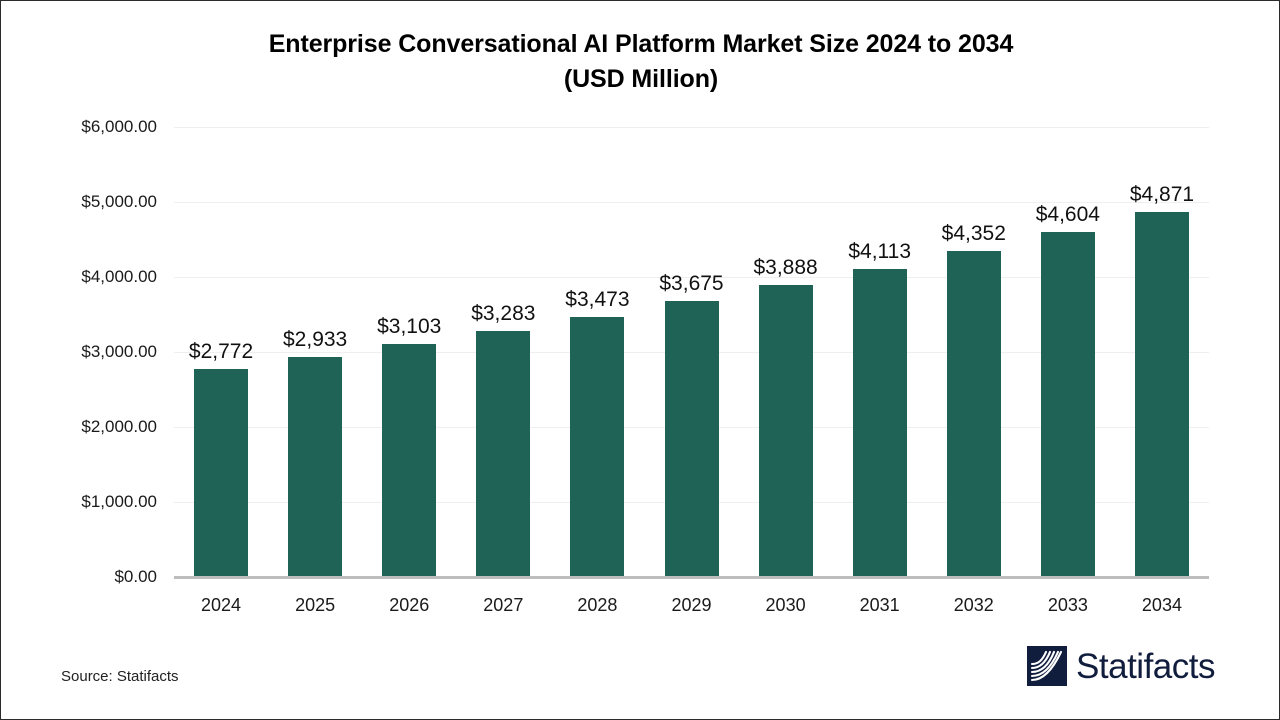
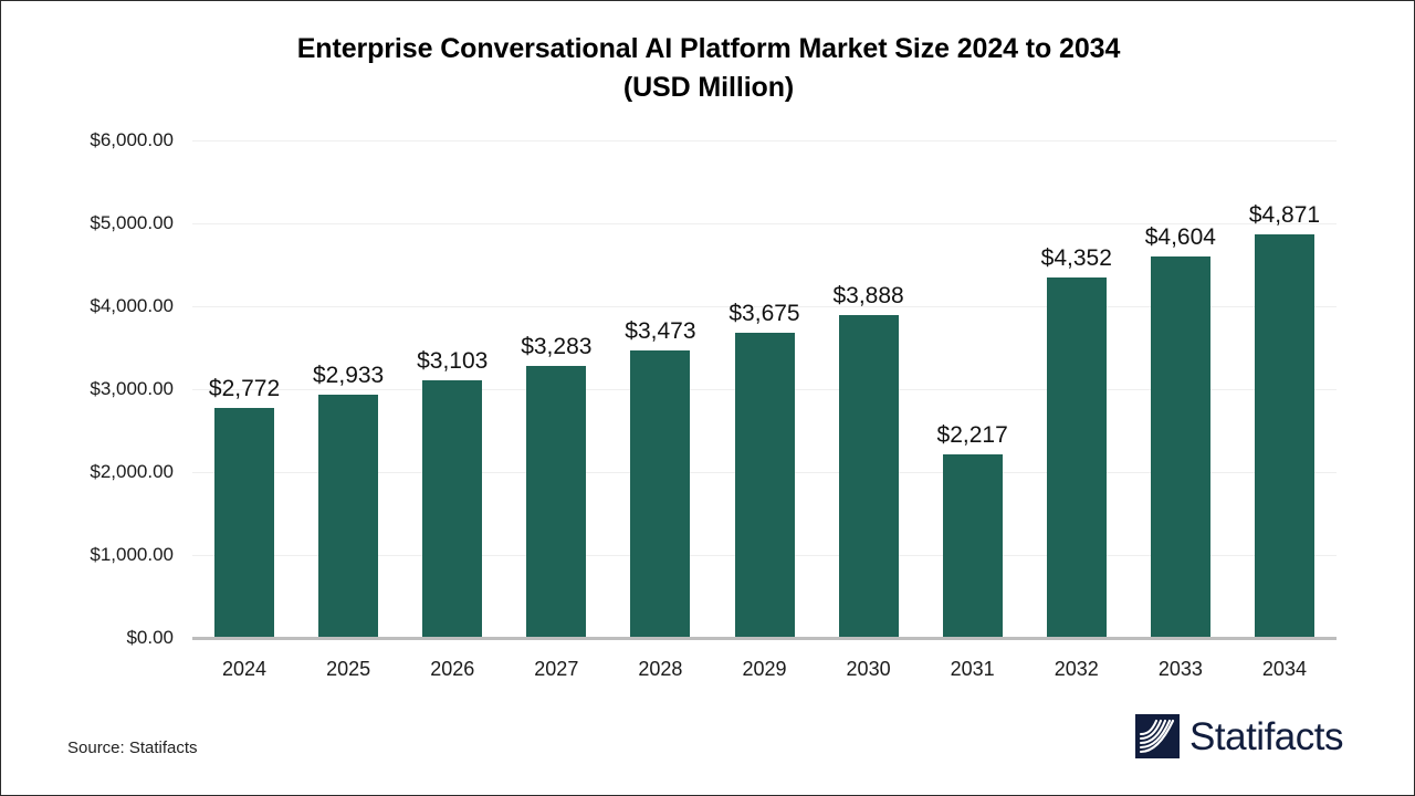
2031: $4,113 -> $2,217
